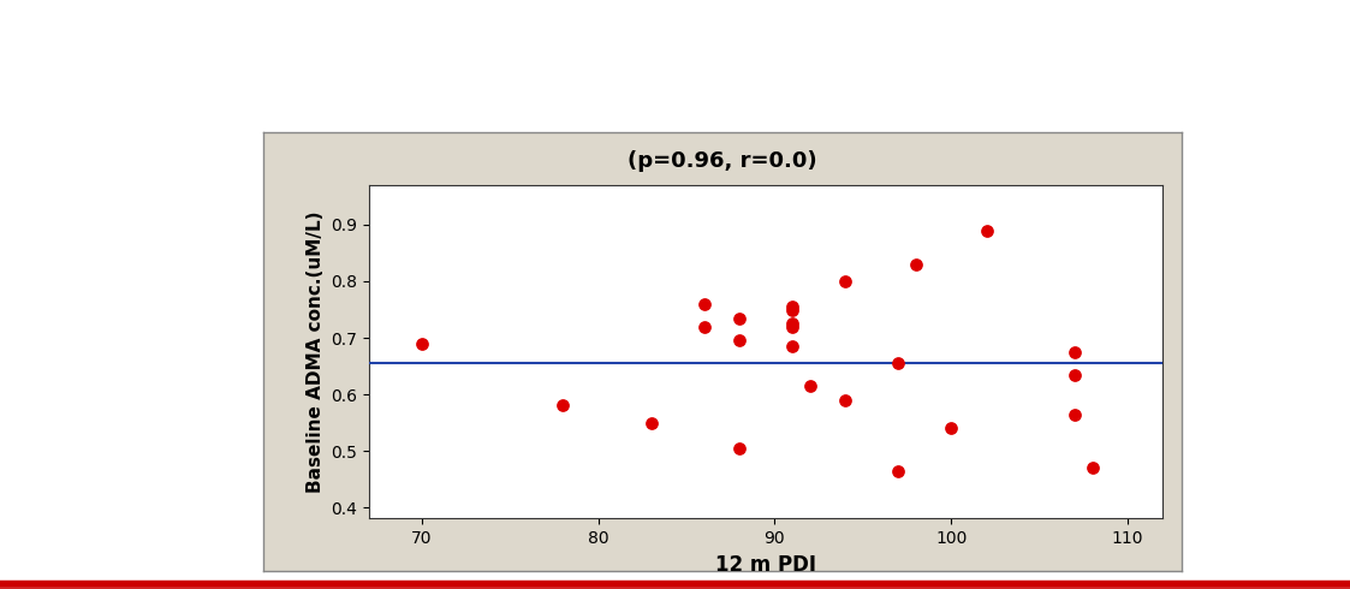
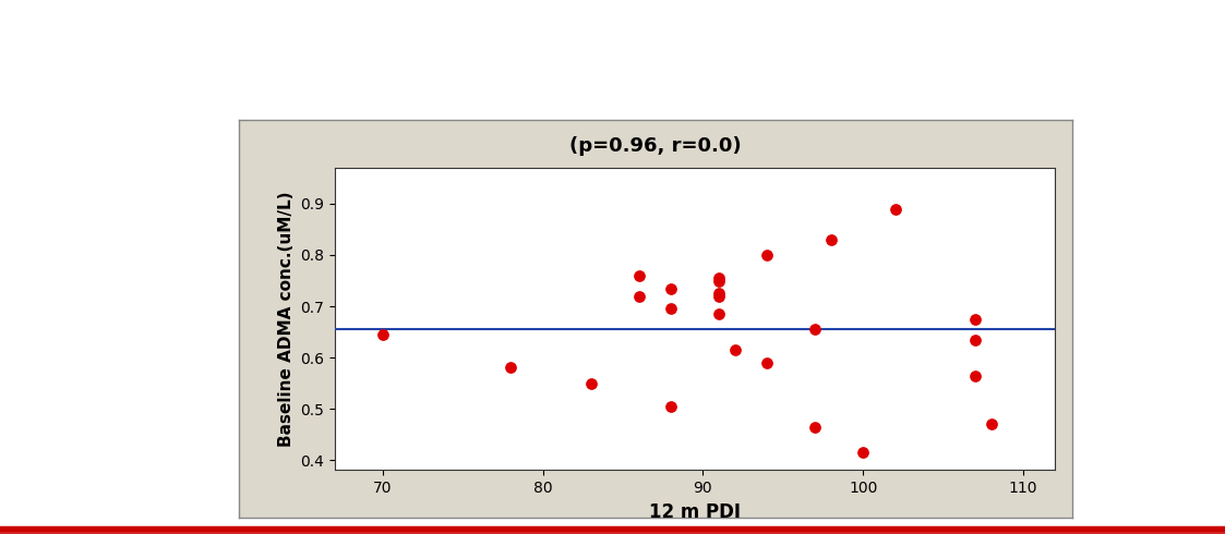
70: 0.690 -> 0.645
100: 0.540 -> 0.415
